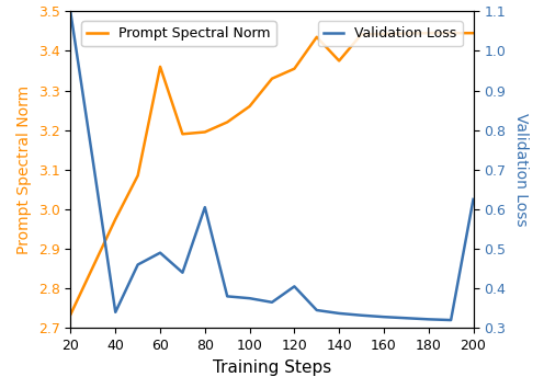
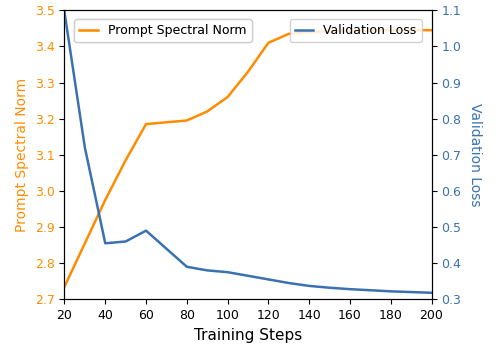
Validation Loss/40: 0.340 -> 0.455
Prompt Spectral Norm/60: 3.360 -> 3.185
Validation Loss/80: 0.605 -> 0.390
Prompt Spectral Norm/120: 3.355 -> 3.410
Validation Loss/120: 0.405 -> 0.355
Prompt Spectral Norm/140: 3.375 -> 3.440
Validation Loss/200: 0.625 -> 0.318
